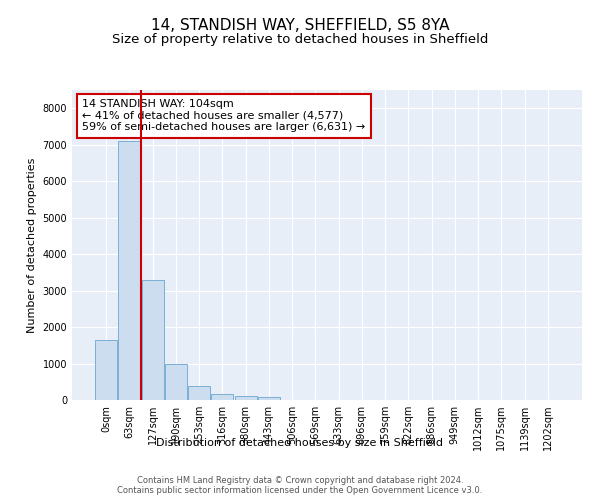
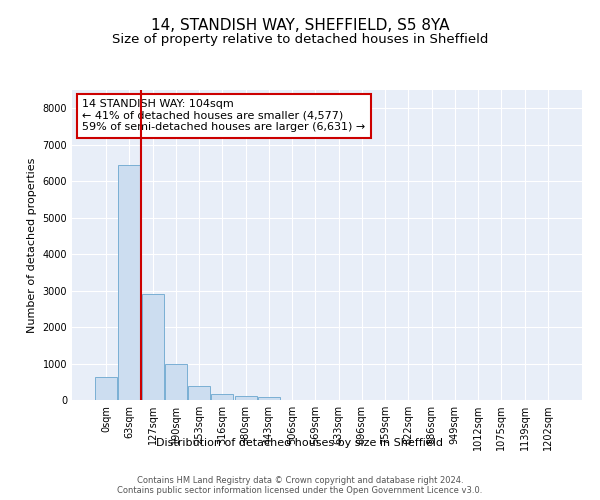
0sqm: 1650 -> 620
63sqm: 7100 -> 6430
127sqm: 3300 -> 2920
